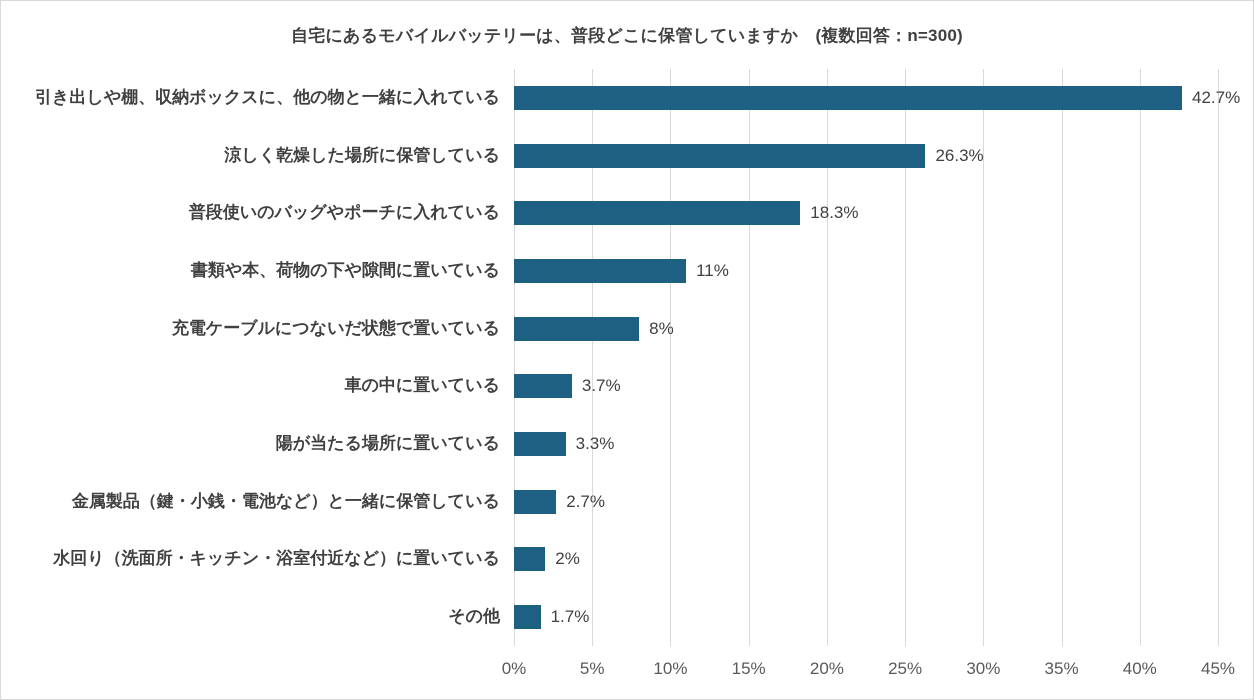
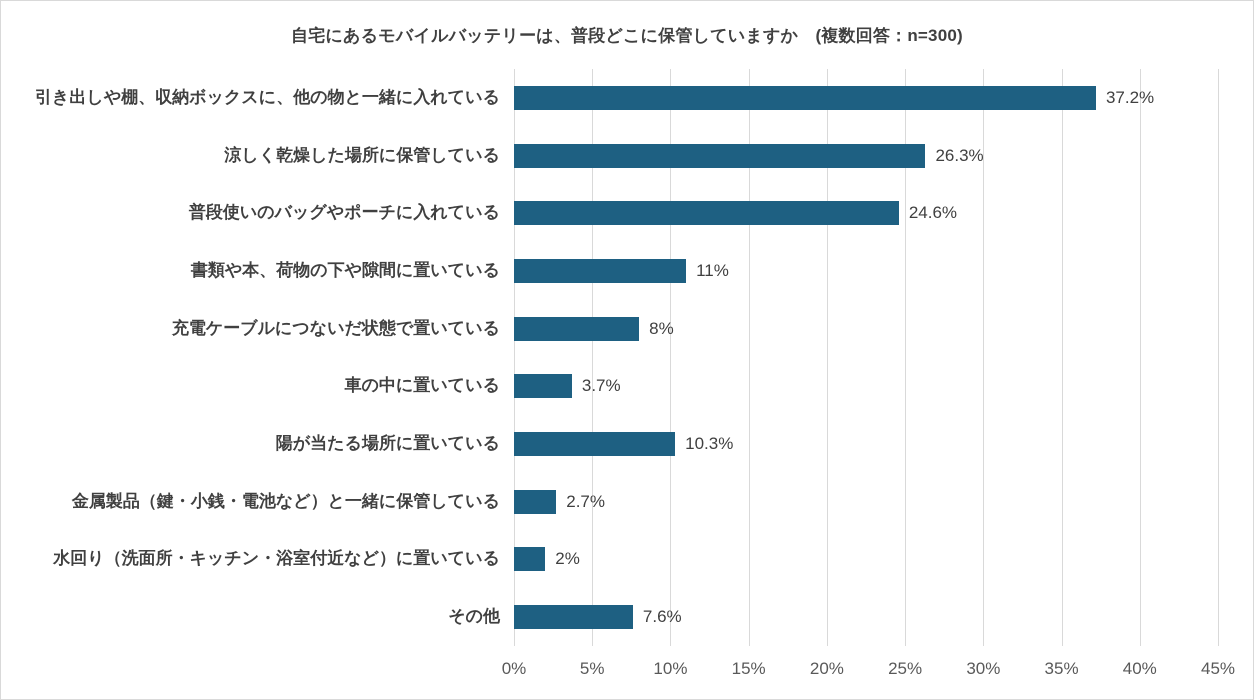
引き出しや棚、収納ボックスに、他の物と一緒に入れている: 42.7% -> 37.2%
普段使いのバッグやポーチに入れている: 18.3% -> 24.6%
陽が当たる場所に置いている: 3.3% -> 10.3%
その他: 1.7% -> 7.6%
